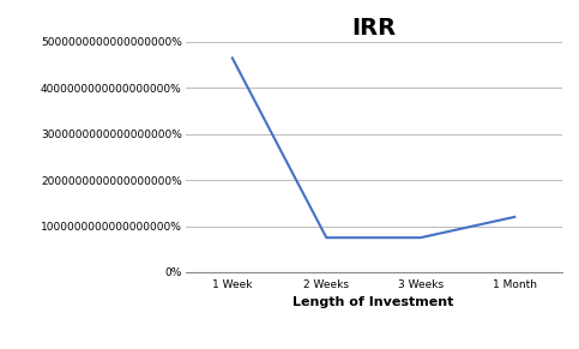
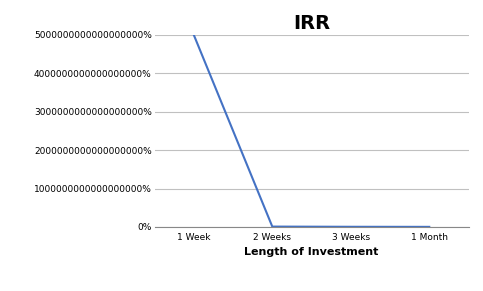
1 Week: 4650000000000000000% -> 5000000000000000000%
2 Weeks: 750000000000000000% -> 10000000000000000%
3 Weeks: 750000000000000000% -> 0%
1 Month: 1200000000000000000% -> 0%
